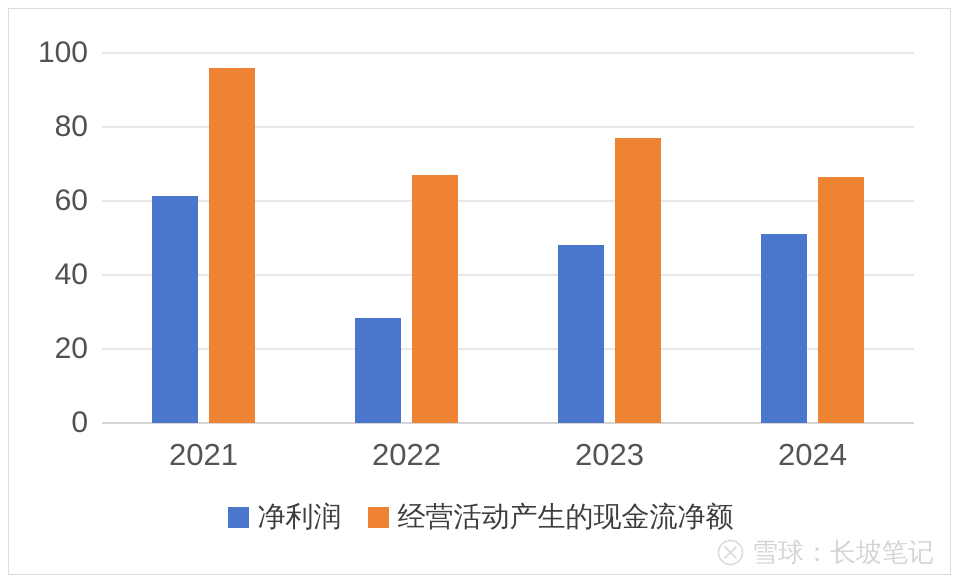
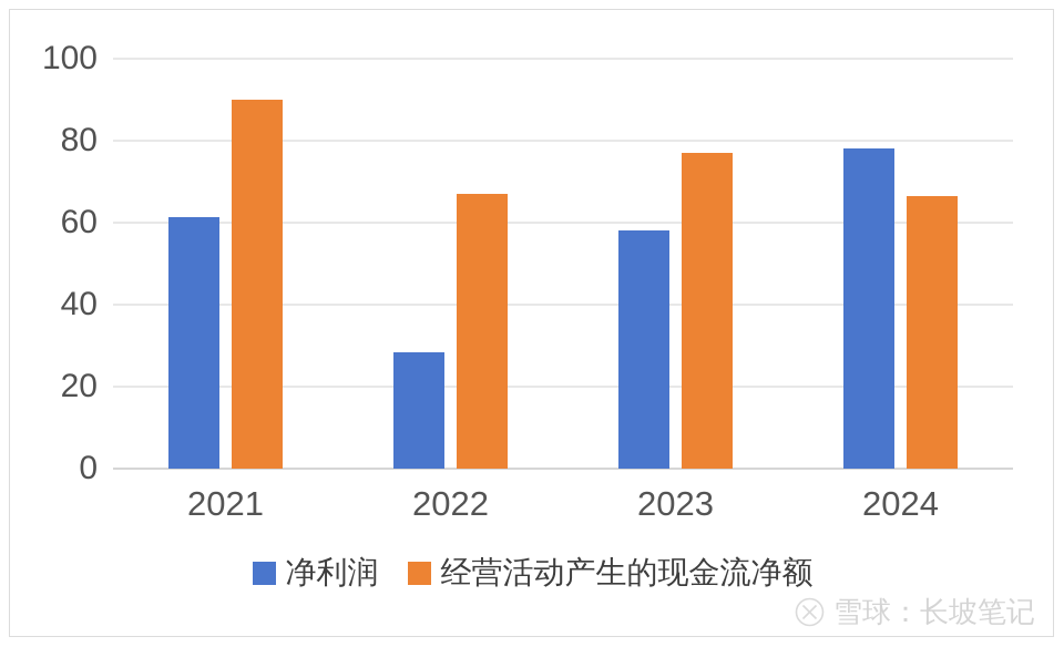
经营活动产生的现金流净额/2021: 96 -> 90
净利润/2023: 48 -> 58
净利润/2024: 51 -> 78
